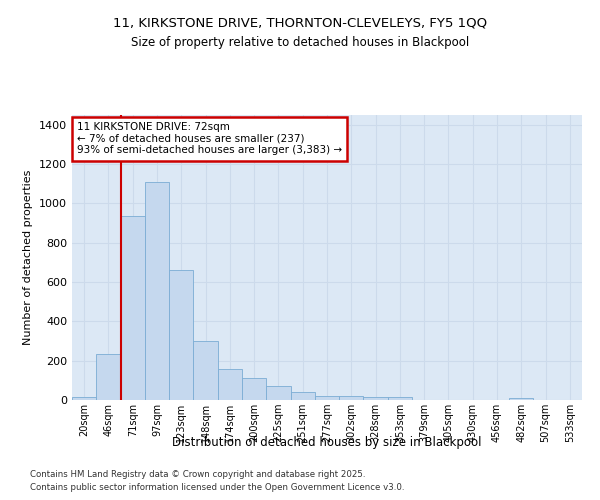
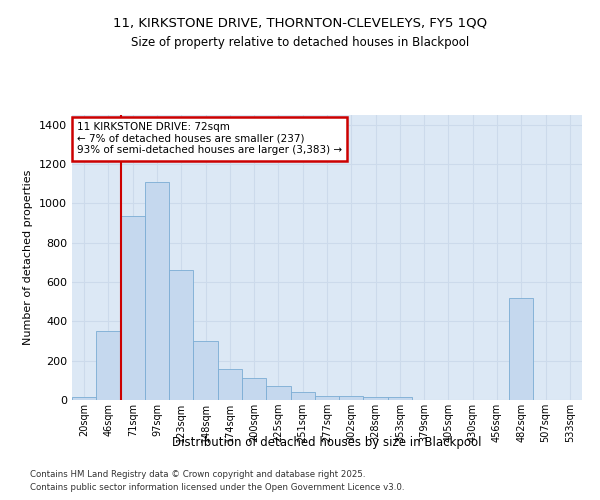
46sqm: 240 -> 350
482sqm: 10 -> 520
